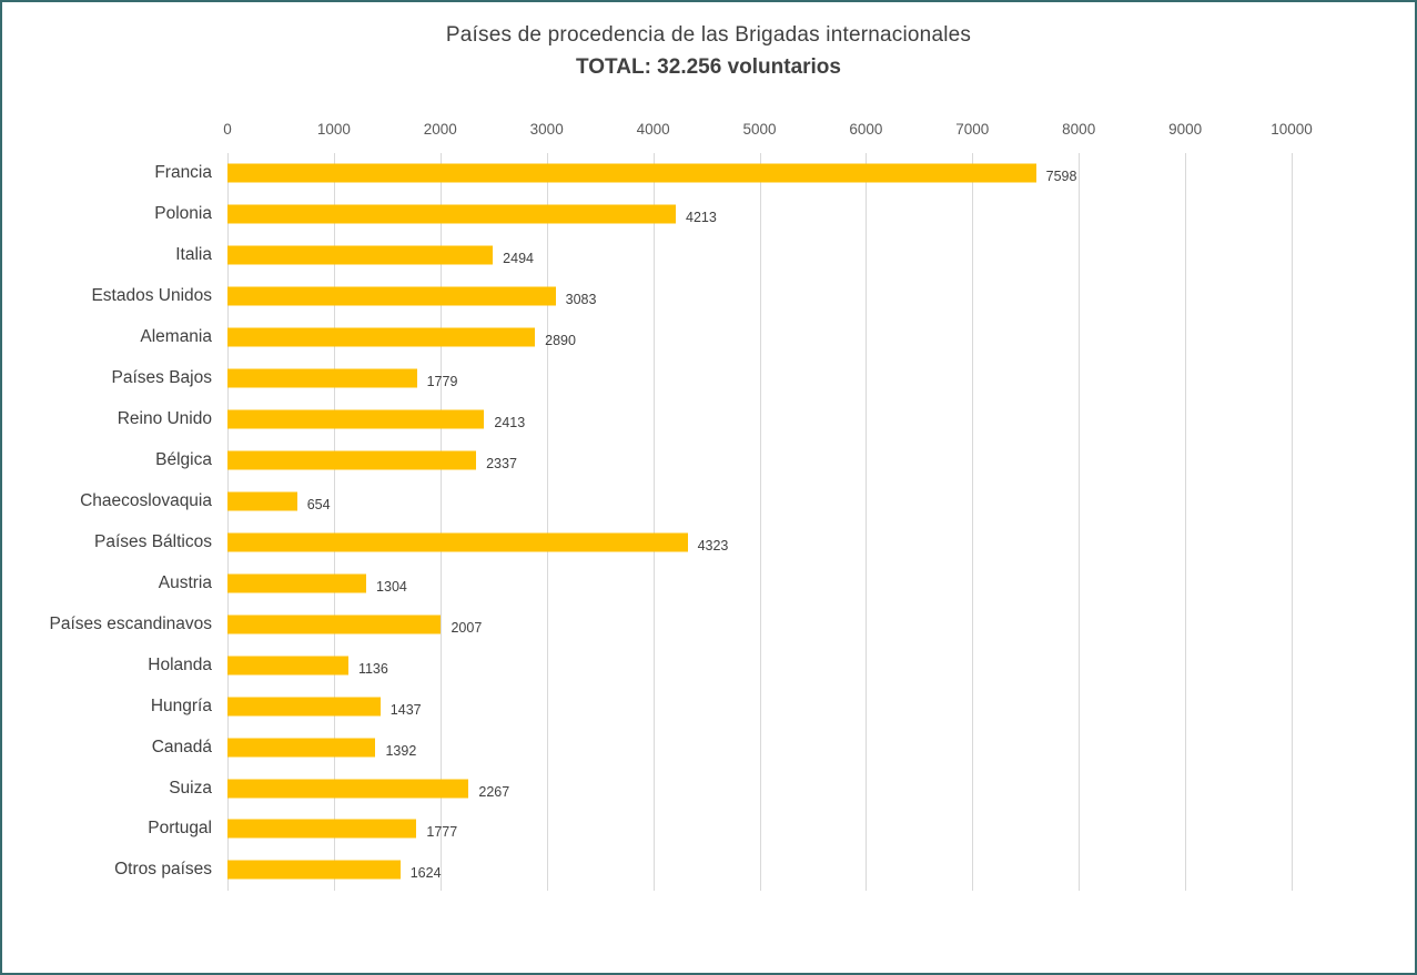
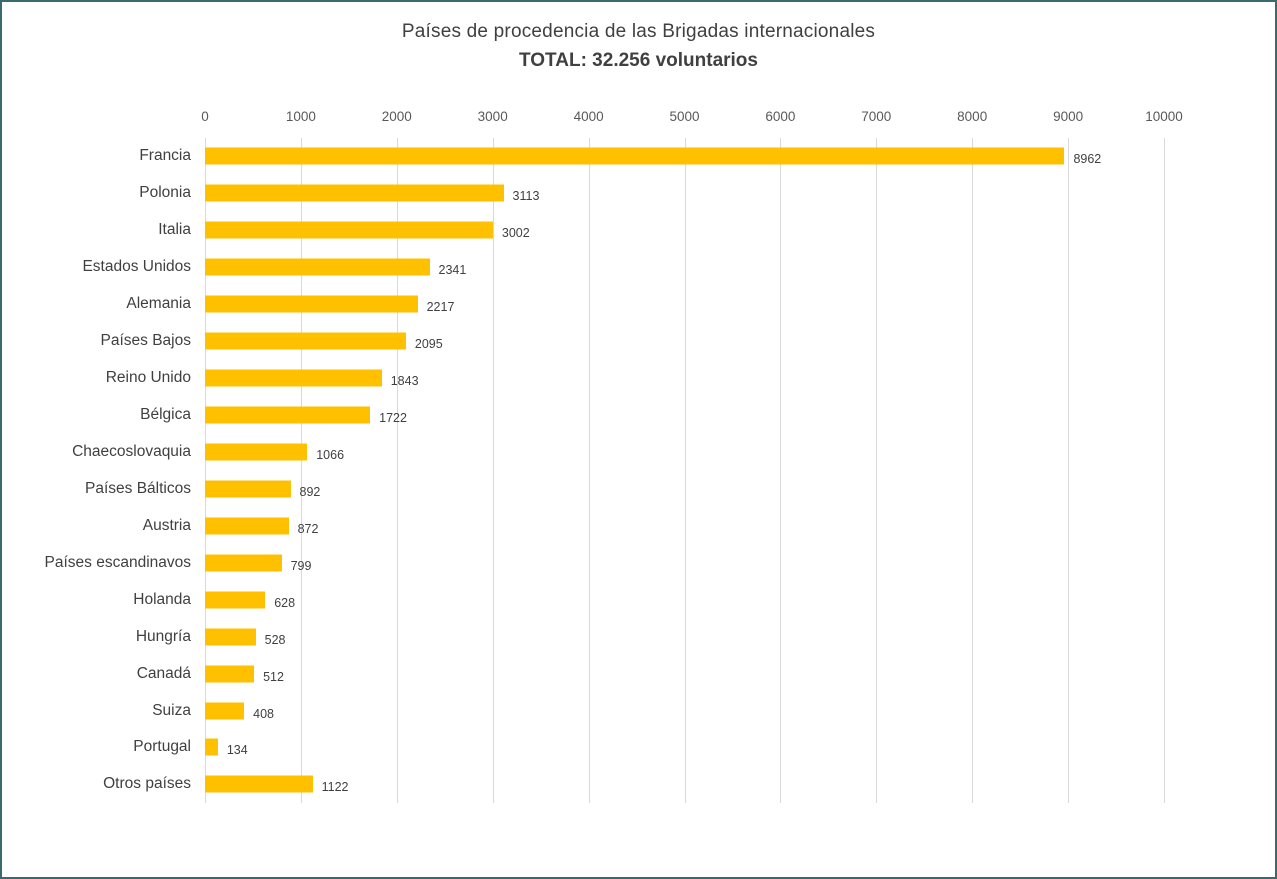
Francia: 7598 -> 8962
Polonia: 4213 -> 3113
Italia: 2494 -> 3002
Estados Unidos: 3083 -> 2341
Alemania: 2890 -> 2217
Países Bajos: 1779 -> 2095
Reino Unido: 2413 -> 1843
Bélgica: 2337 -> 1722
Chaecoslovaquia: 654 -> 1066
Países Bálticos: 4323 -> 892
Austria: 1304 -> 872
Países escandinavos: 2007 -> 799
Holanda: 1136 -> 628
Hungría: 1437 -> 528
Canadá: 1392 -> 512
Suiza: 2267 -> 408
Portugal: 1777 -> 134
Otros países: 1624 -> 1122
